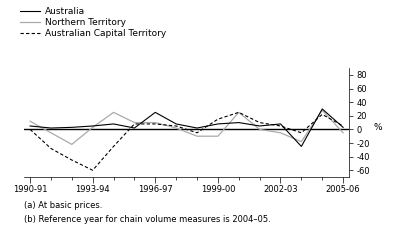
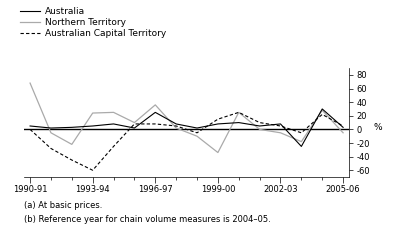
Northern Territory/1990-91: 12 -> 68
Northern Territory/1993-94: 3 -> 24
Northern Territory/1996-97: 10 -> 36
Northern Territory/1999-00: -10 -> -34
